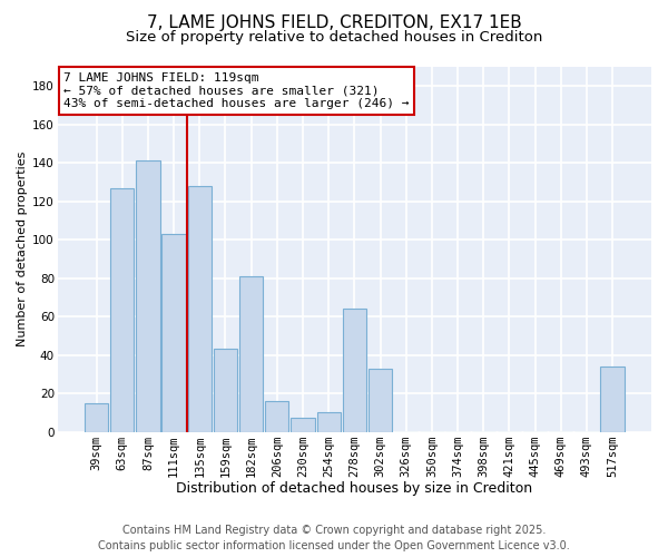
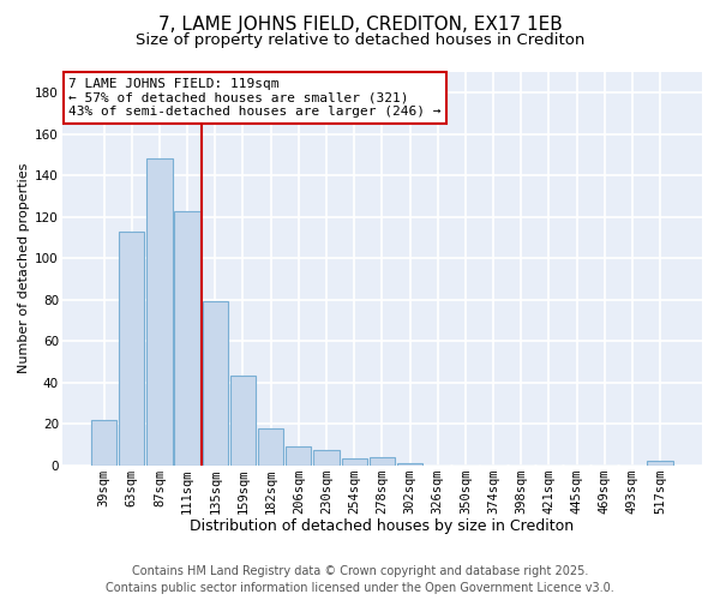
39sqm: 15 -> 22
63sqm: 127 -> 113
87sqm: 141 -> 148
111sqm: 103 -> 123
135sqm: 128 -> 79
182sqm: 81 -> 18
206sqm: 16 -> 9
254sqm: 10 -> 3
278sqm: 64 -> 4
302sqm: 33 -> 1
517sqm: 34 -> 2
